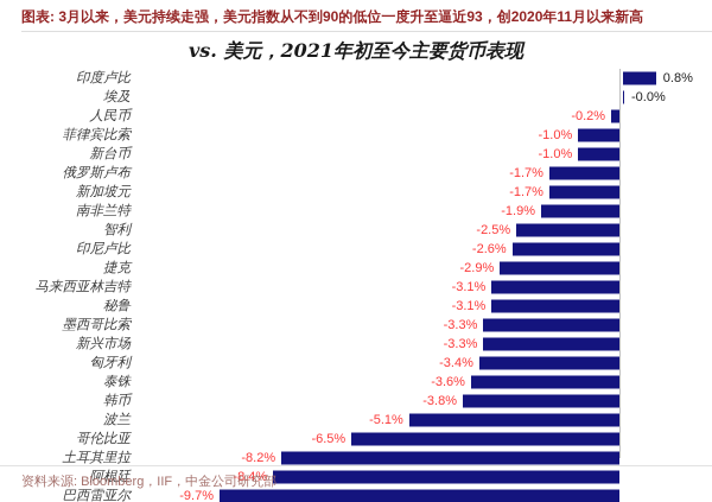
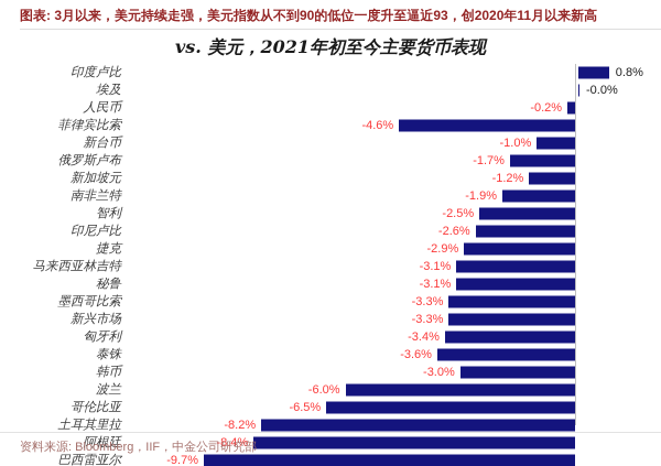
菲律宾比索: -1.0% -> -4.6%
新加坡元: -1.7% -> -1.2%
韩币: -3.8% -> -3.0%
波兰: -5.1% -> -6.0%
